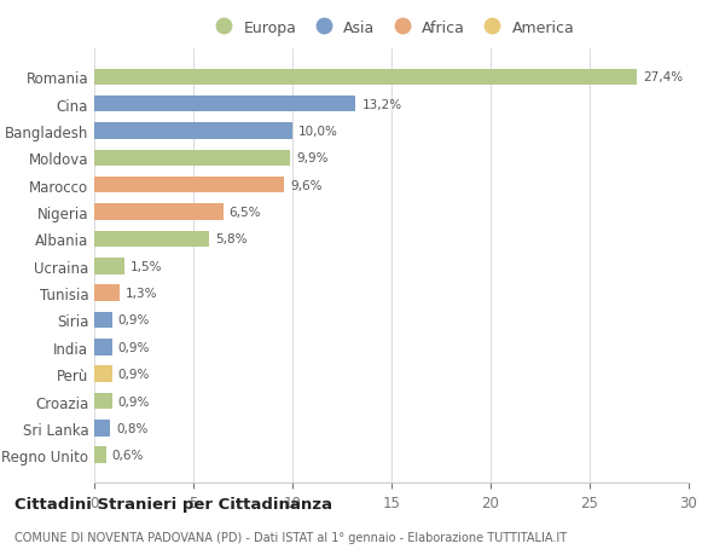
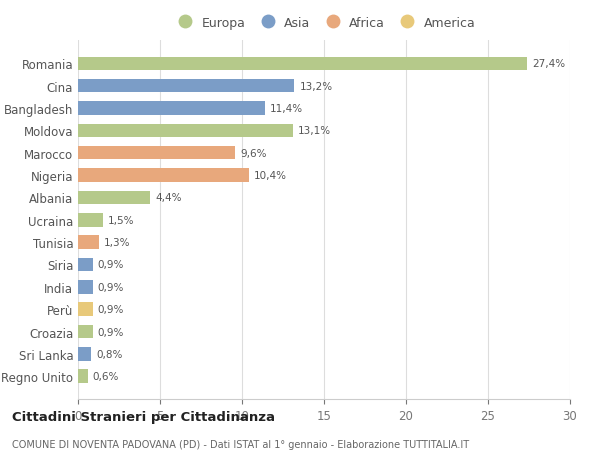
Bangladesh: 10,0% -> 11,4%
Moldova: 9,9% -> 13,1%
Nigeria: 6,5% -> 10,4%
Albania: 5,8% -> 4,4%
